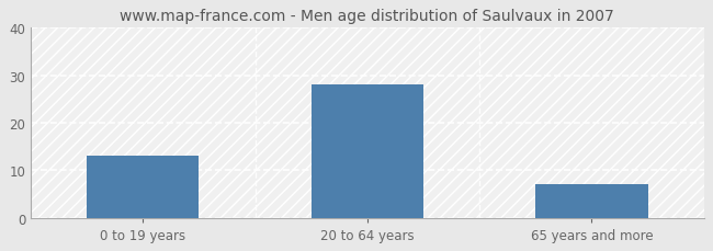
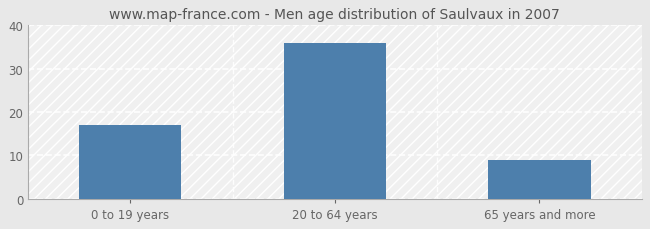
0 to 19 years: 13 -> 17
20 to 64 years: 28 -> 36
65 years and more: 7 -> 9
